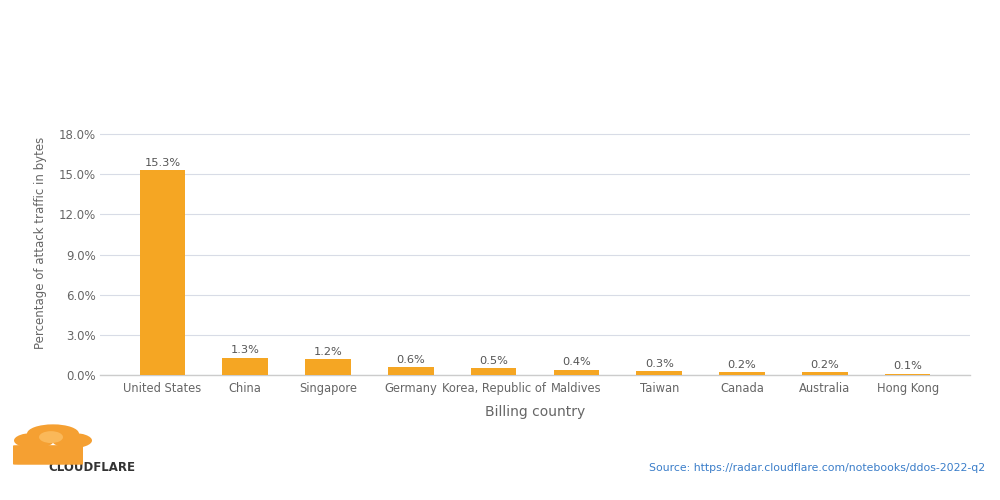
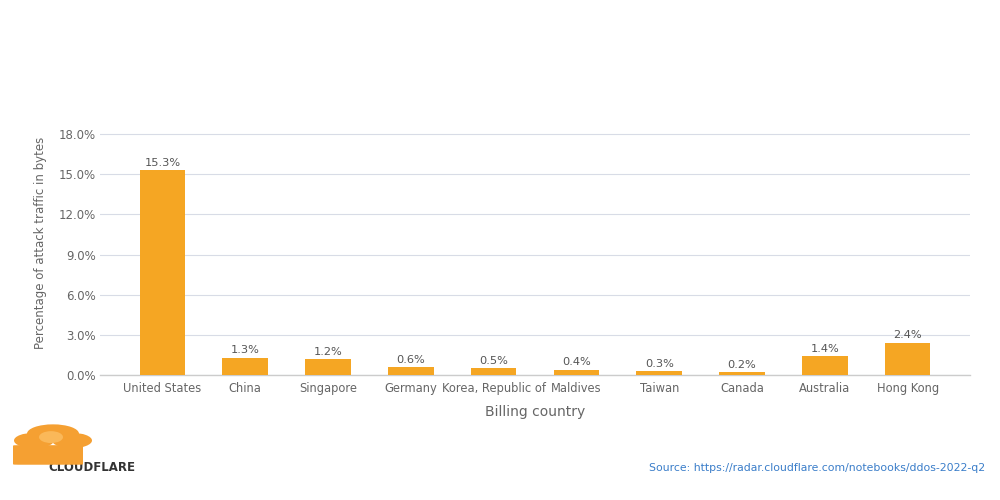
Australia: 0.2% -> 1.4%
Hong Kong: 0.1% -> 2.4%
